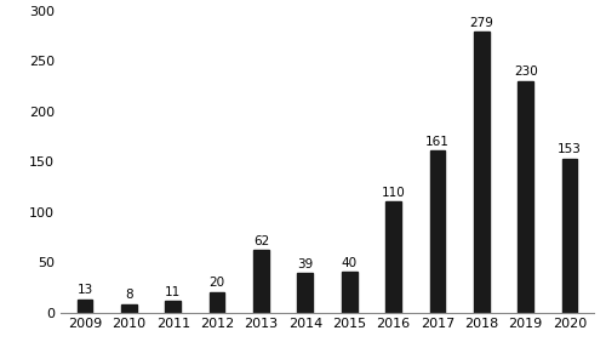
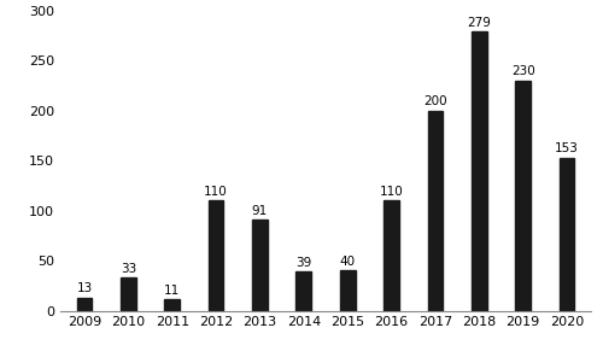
2010: 8 -> 33
2012: 20 -> 110
2013: 62 -> 91
2017: 161 -> 200
